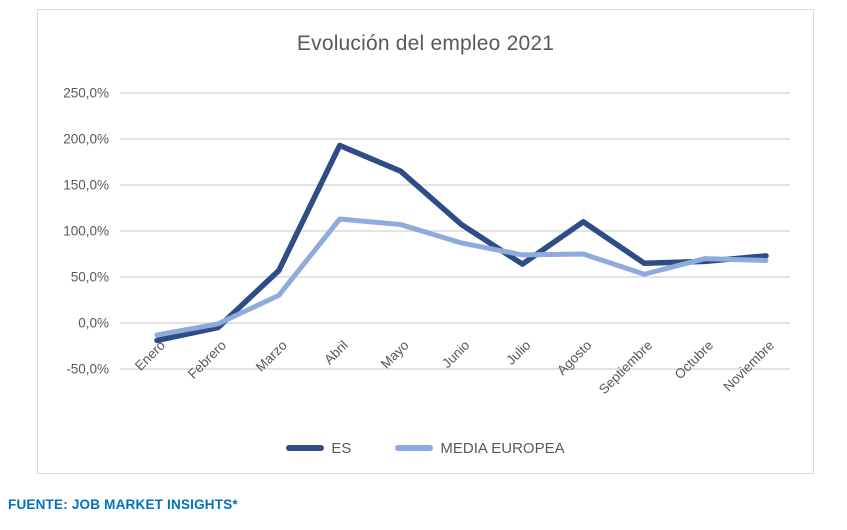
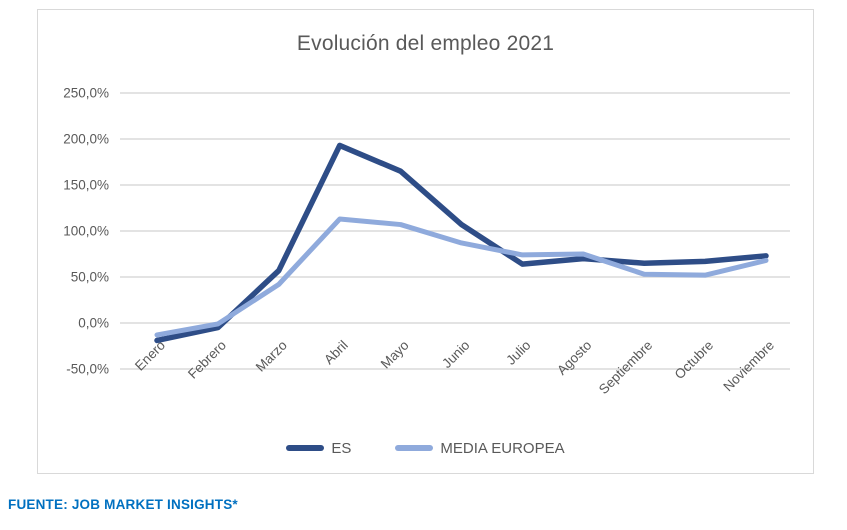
MEDIA EUROPEA/Marzo: 30% -> 40%
ES/Agosto: 110% -> 70%
MEDIA EUROPEA/Octubre: 70% -> 50%
